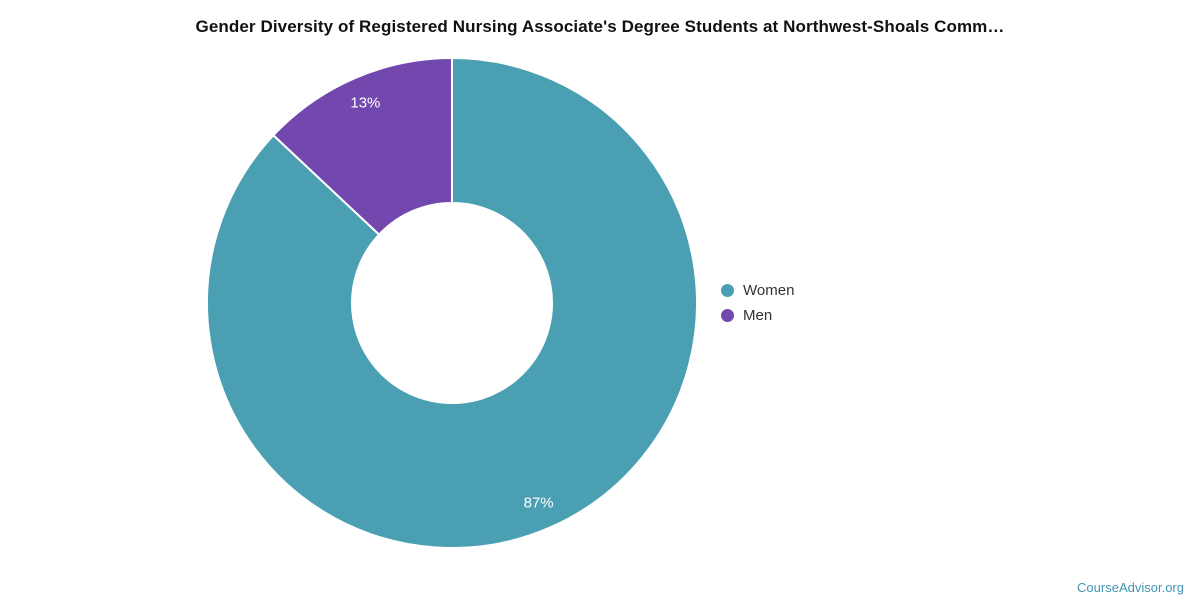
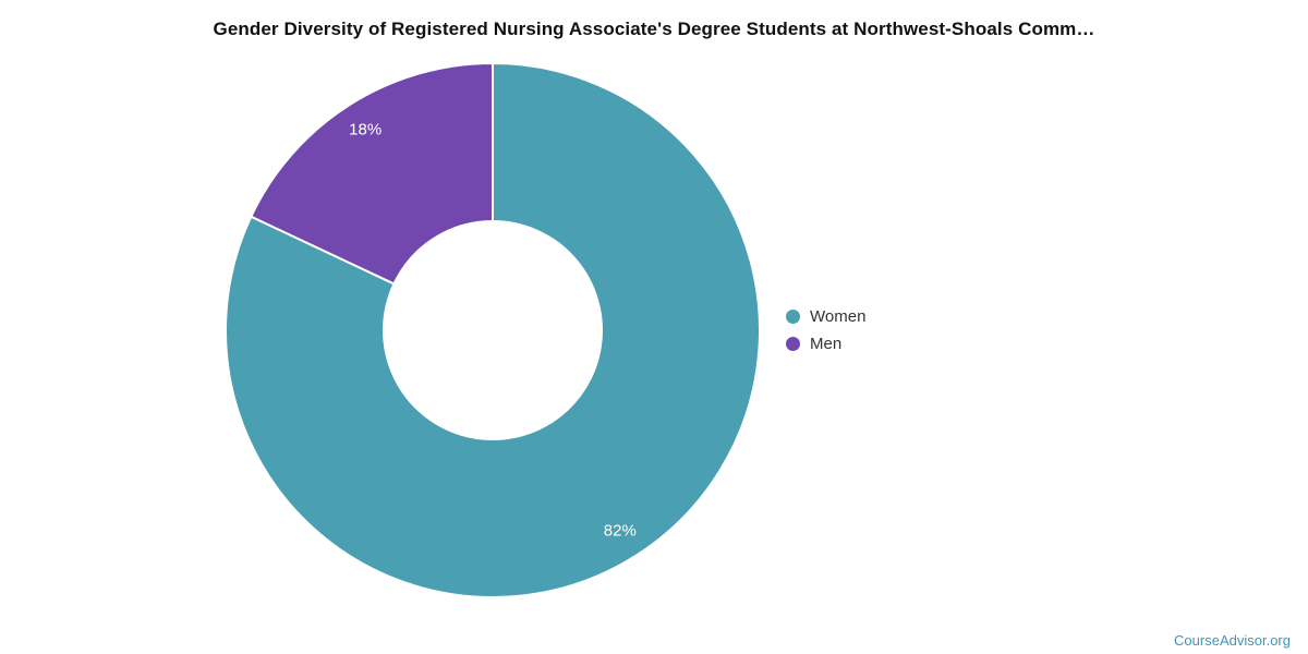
Women: 87% -> 82%
Men: 13% -> 18%
